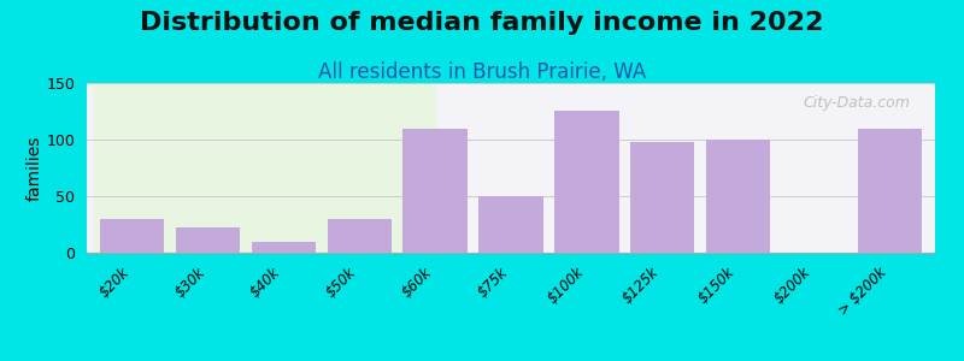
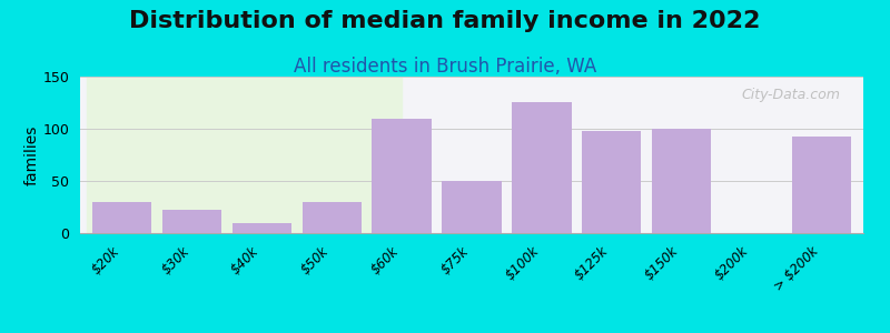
> $200k: 110 -> 93
